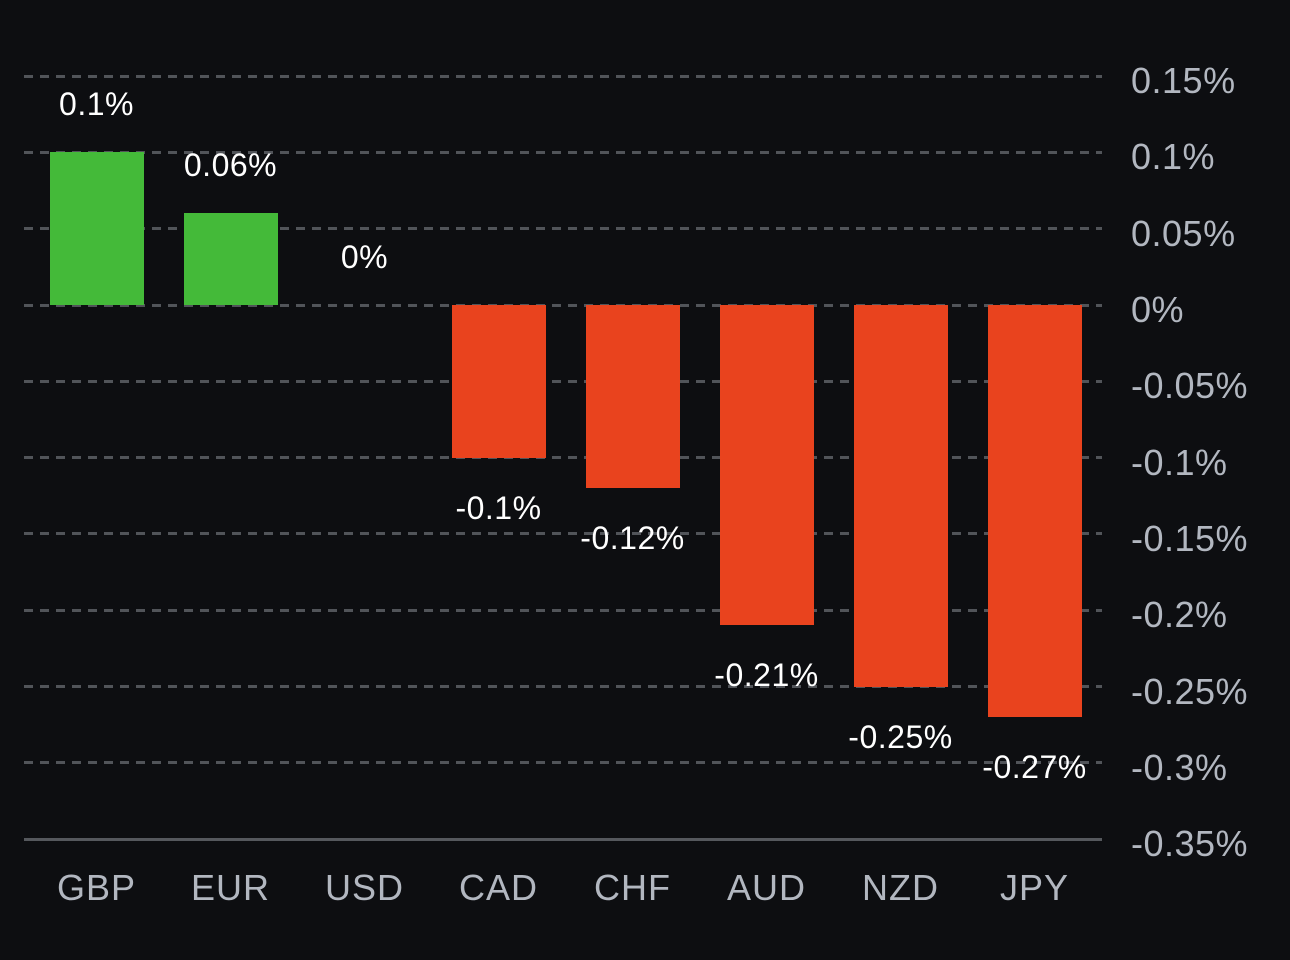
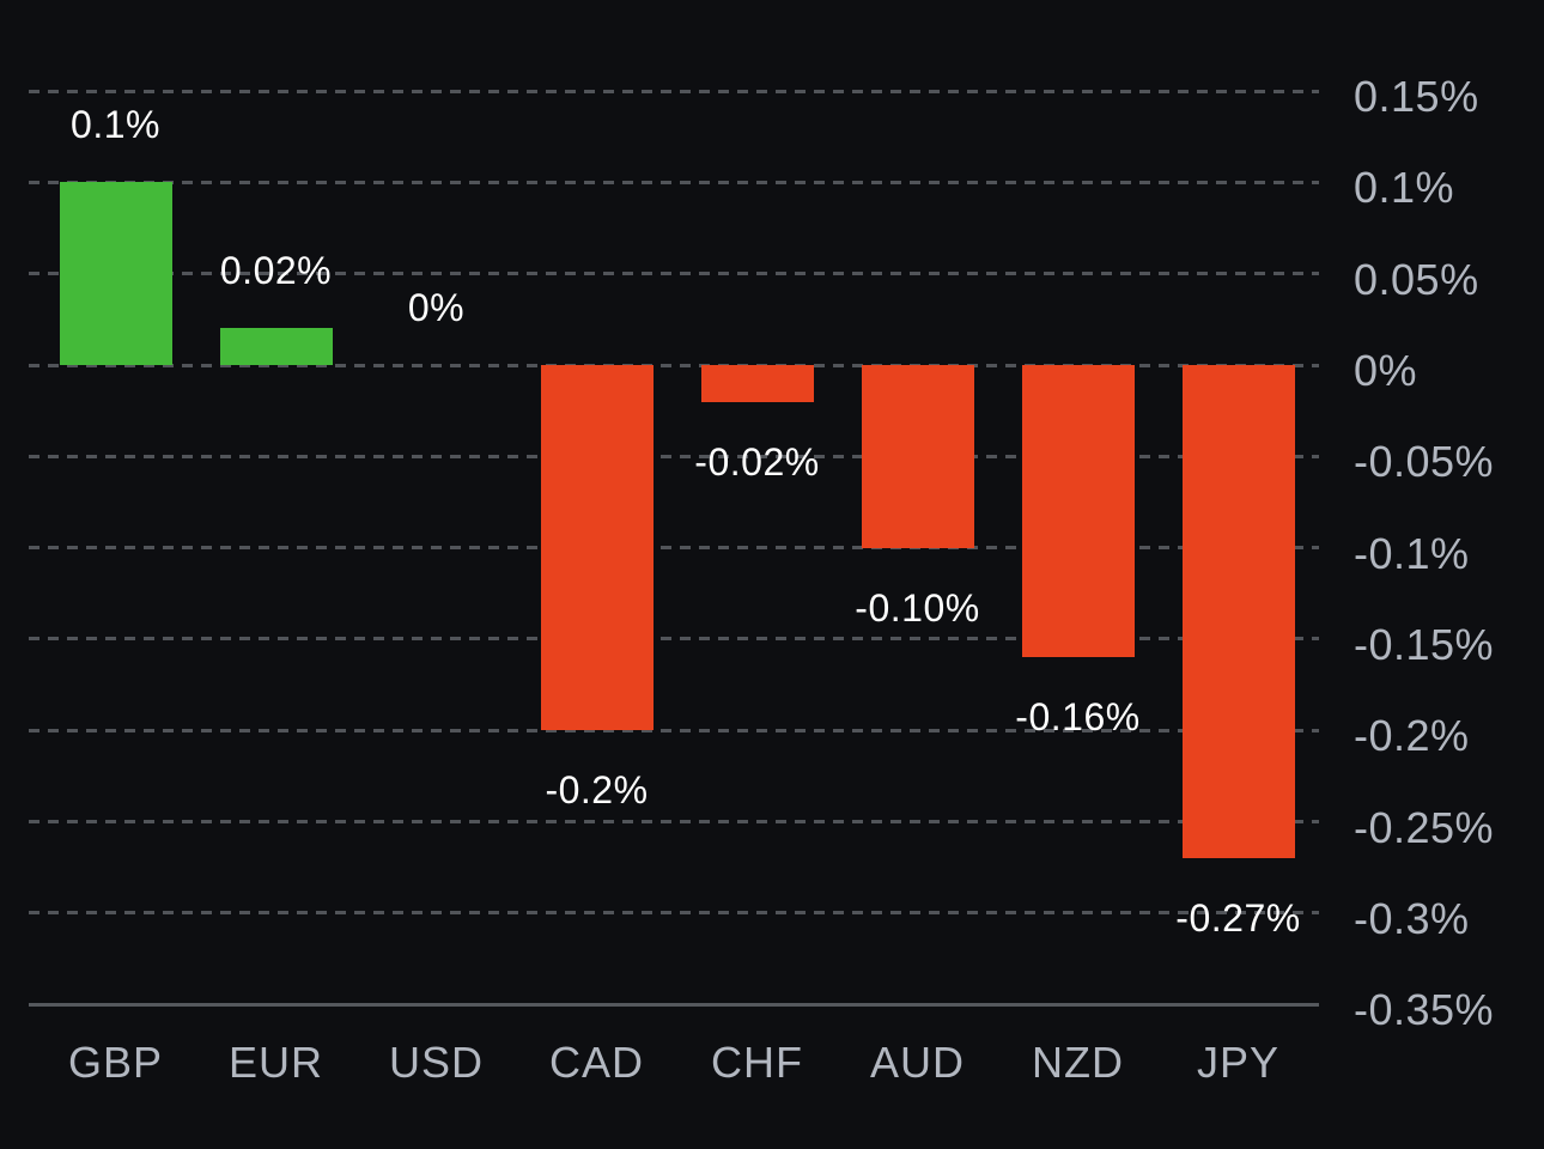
EUR: 0.06% -> 0.02%
CAD: -0.1% -> -0.2%
CHF: -0.12% -> -0.02%
AUD: -0.21% -> -0.10%
NZD: -0.25% -> -0.16%
